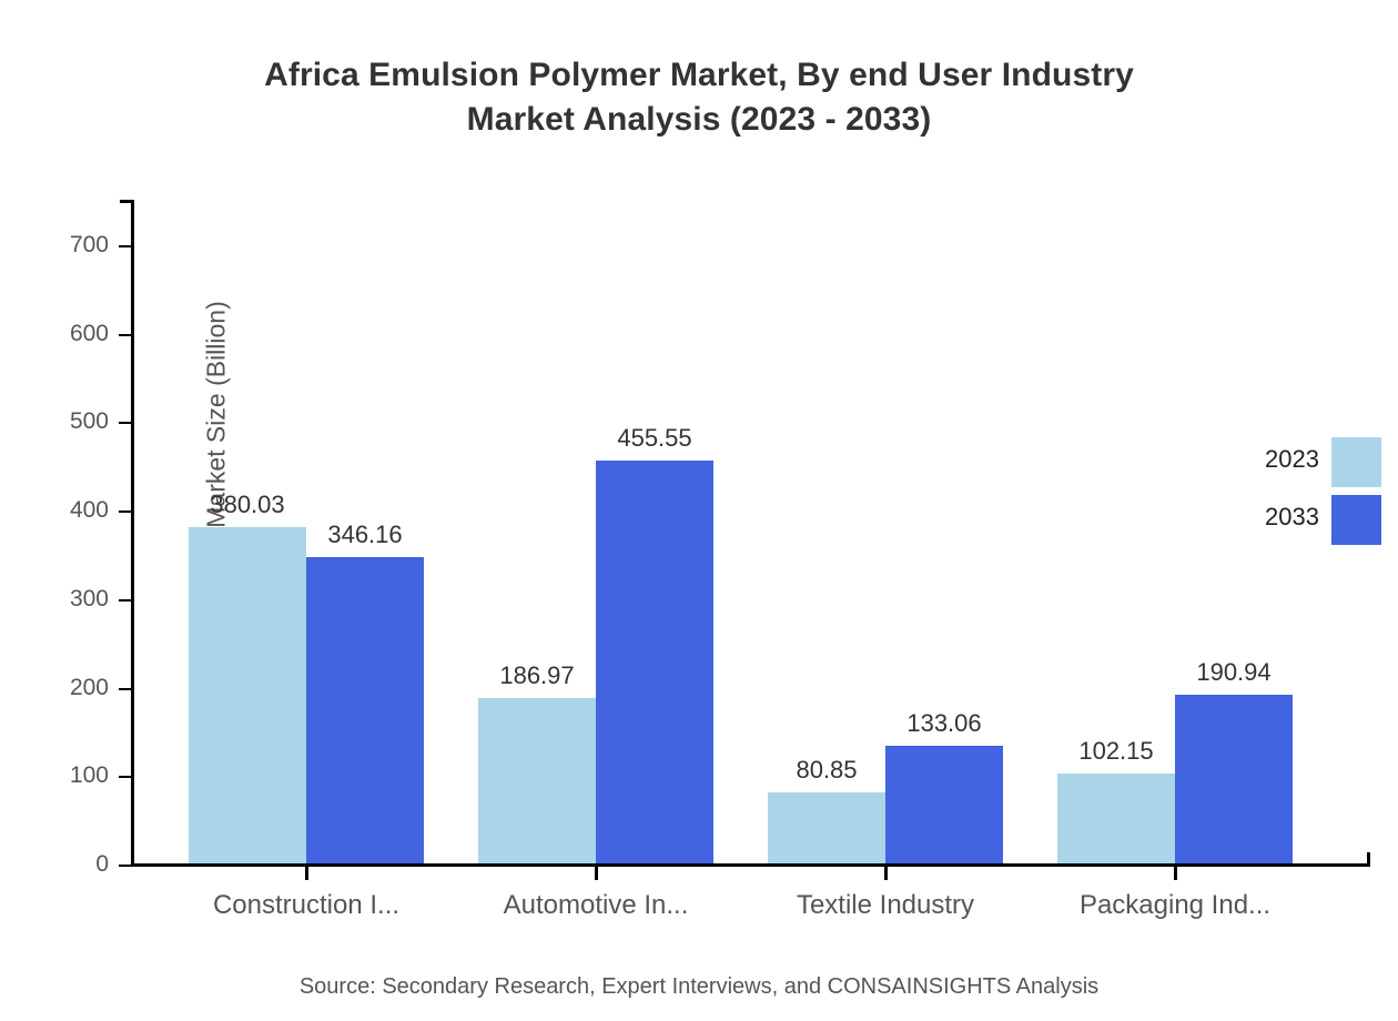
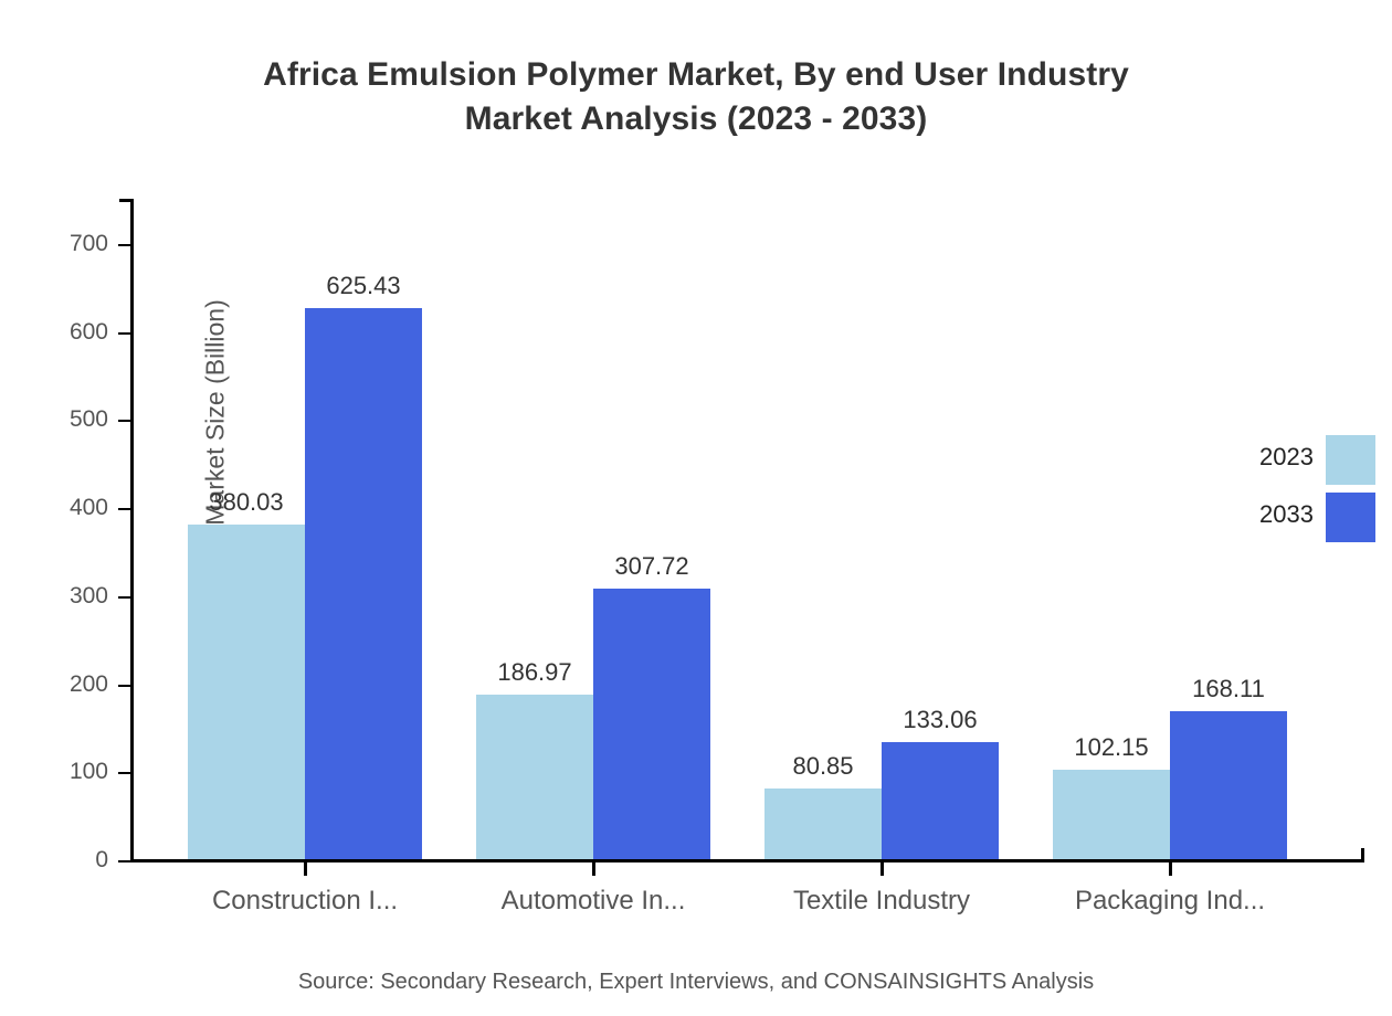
2033/Construction I...: 346.16 -> 625.43
2033/Automotive In...: 455.55 -> 307.72
2033/Packaging Ind...: 190.94 -> 168.11
